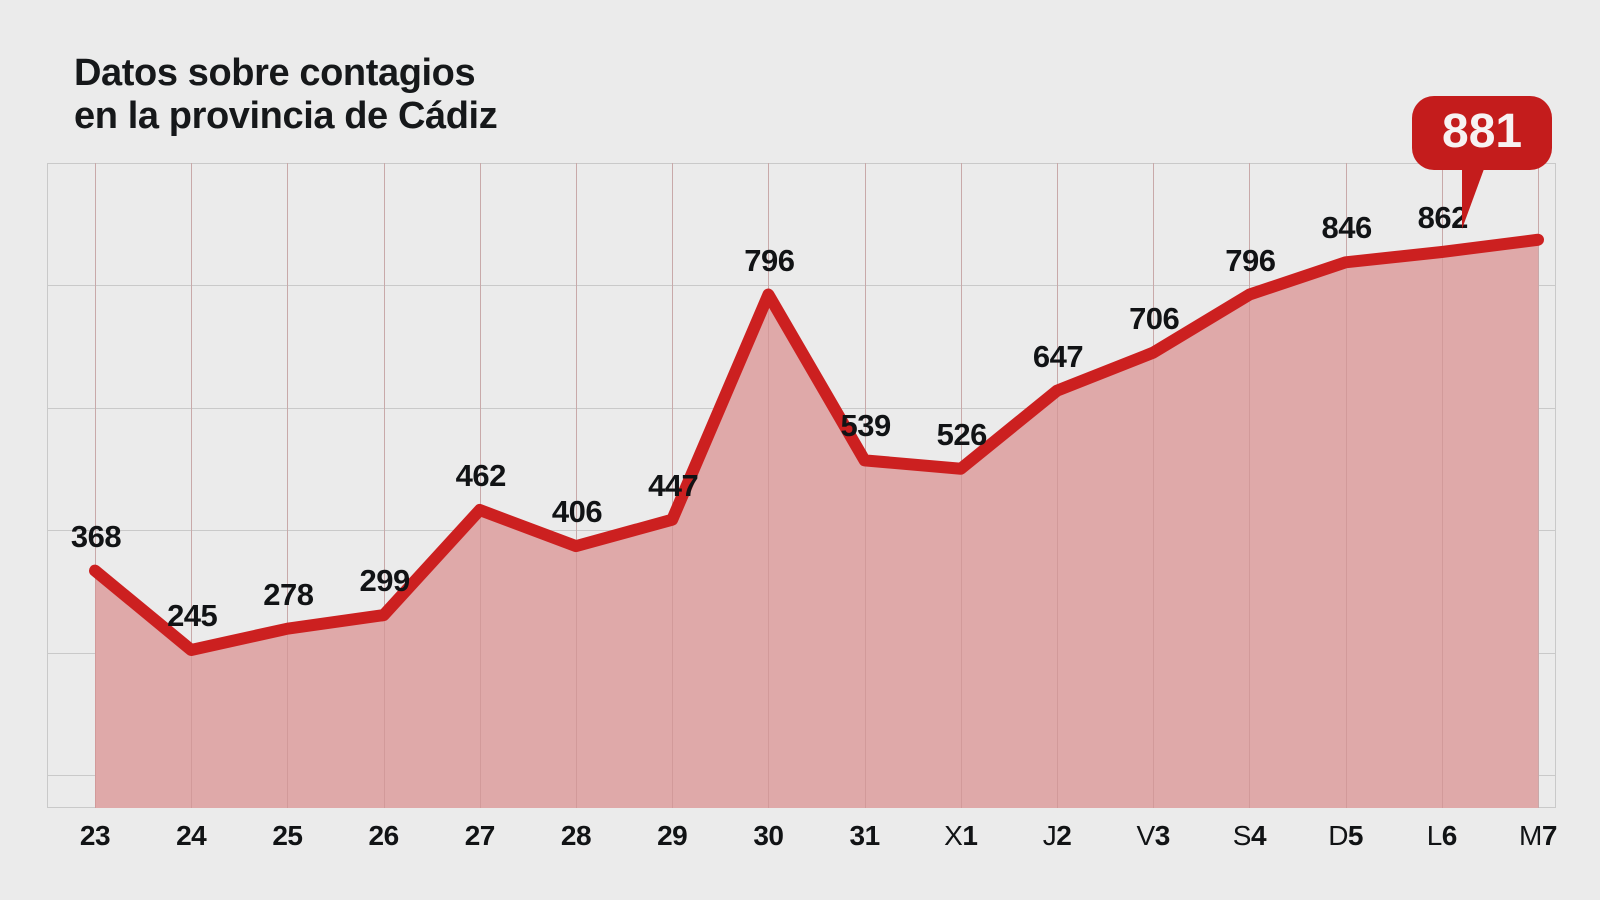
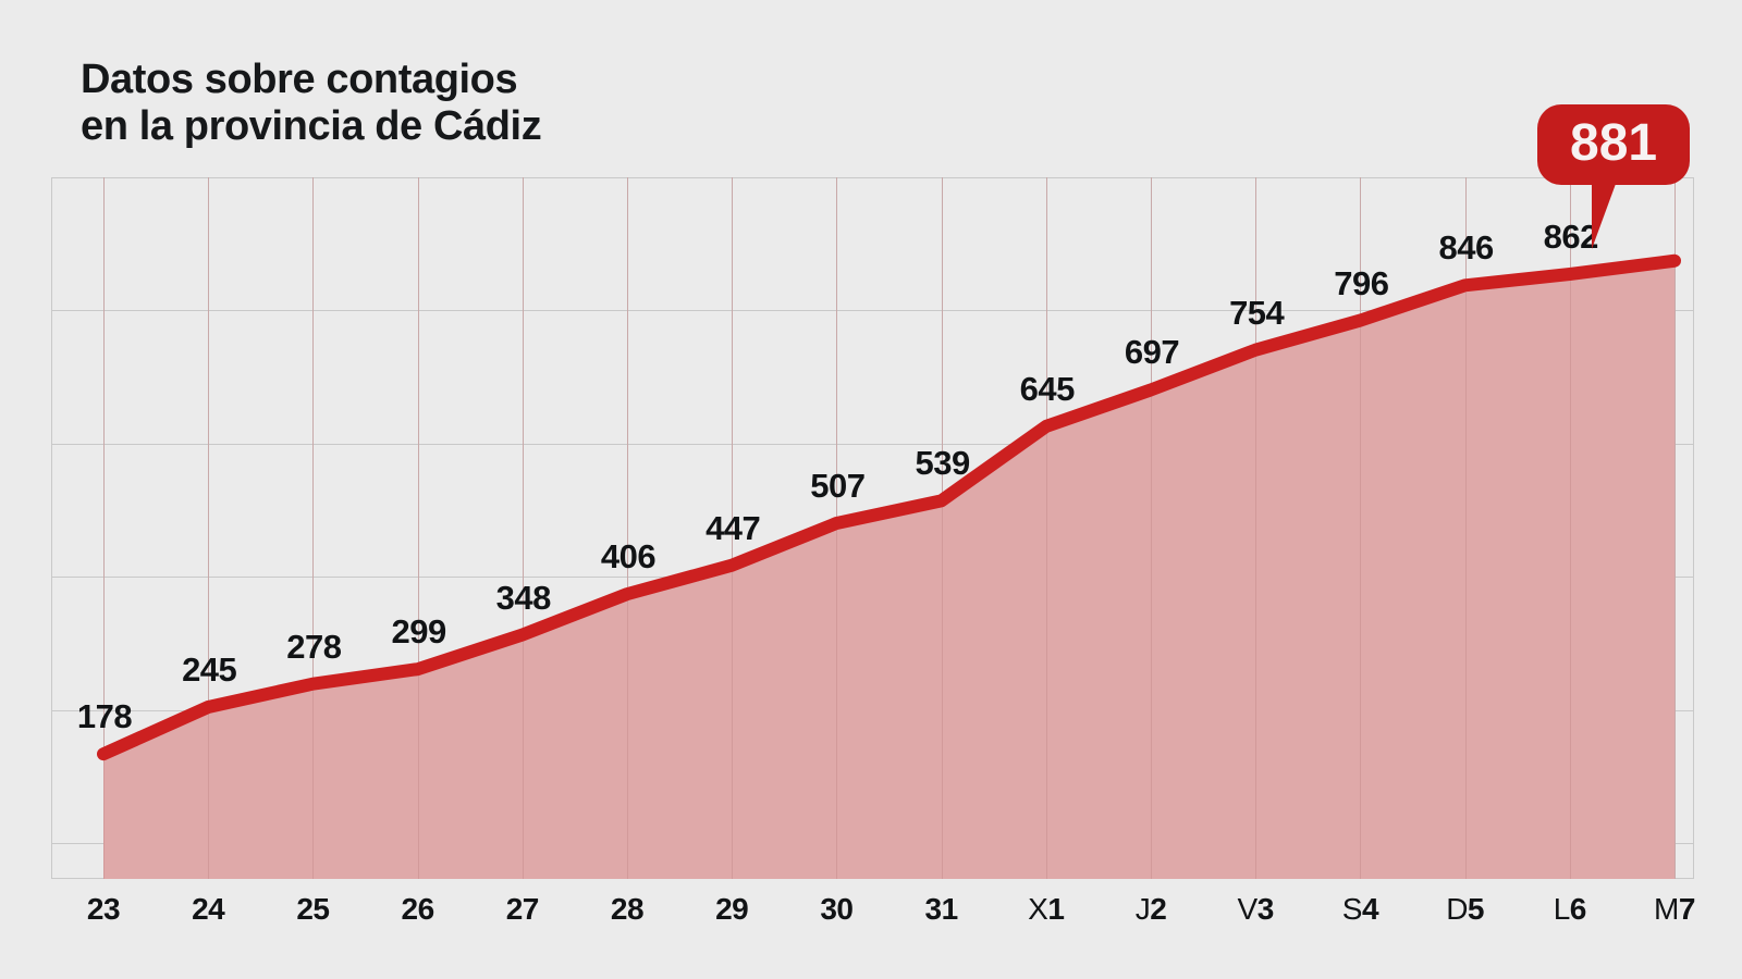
23: 368 -> 178
27: 462 -> 348
30: 796 -> 507
X1: 526 -> 645
J2: 647 -> 697
V3: 706 -> 754
